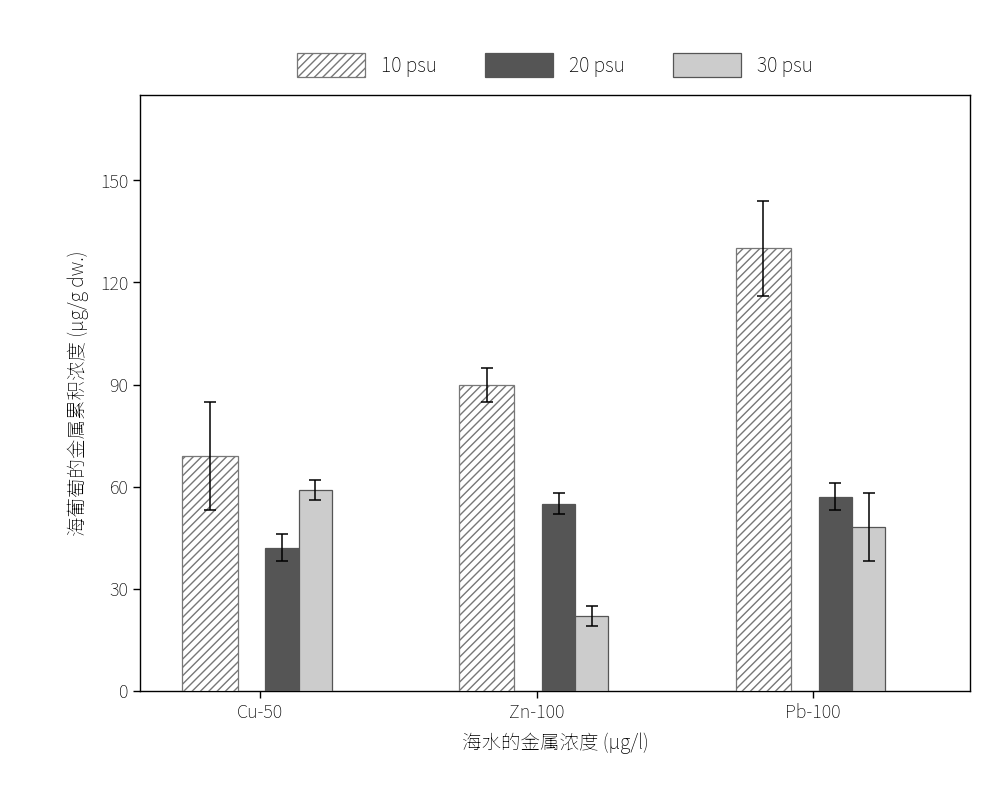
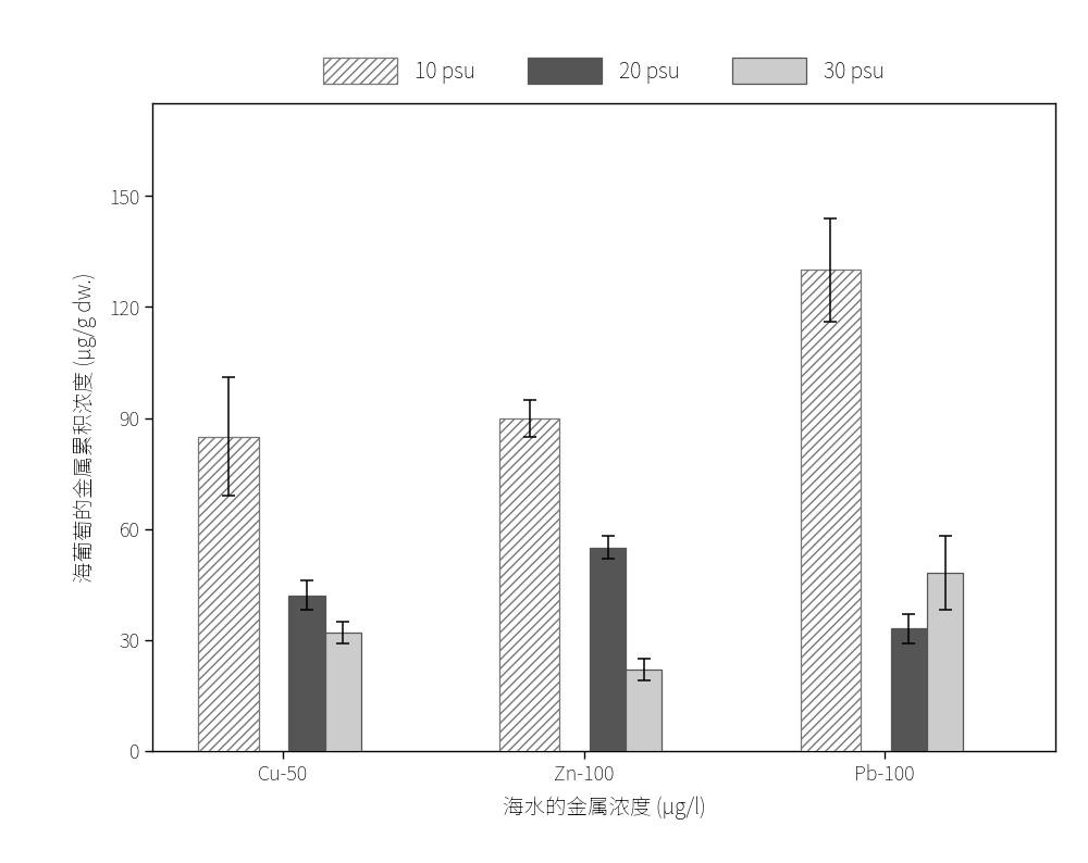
10 psu/Cu-50: 69 -> 85
30 psu/Cu-50: 59 -> 32
20 psu/Pb-100: 57 -> 33
